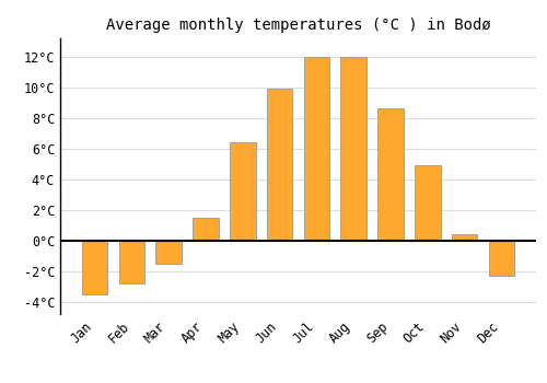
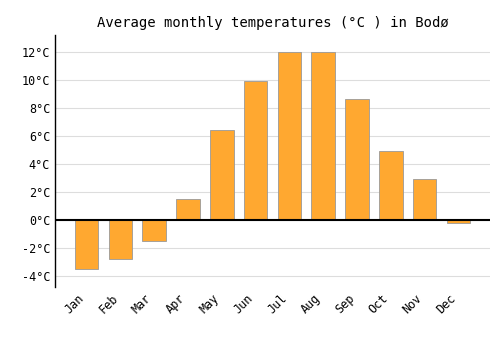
Nov: 0.4°C -> 2.9°C
Dec: -2.3°C -> -0.2°C
